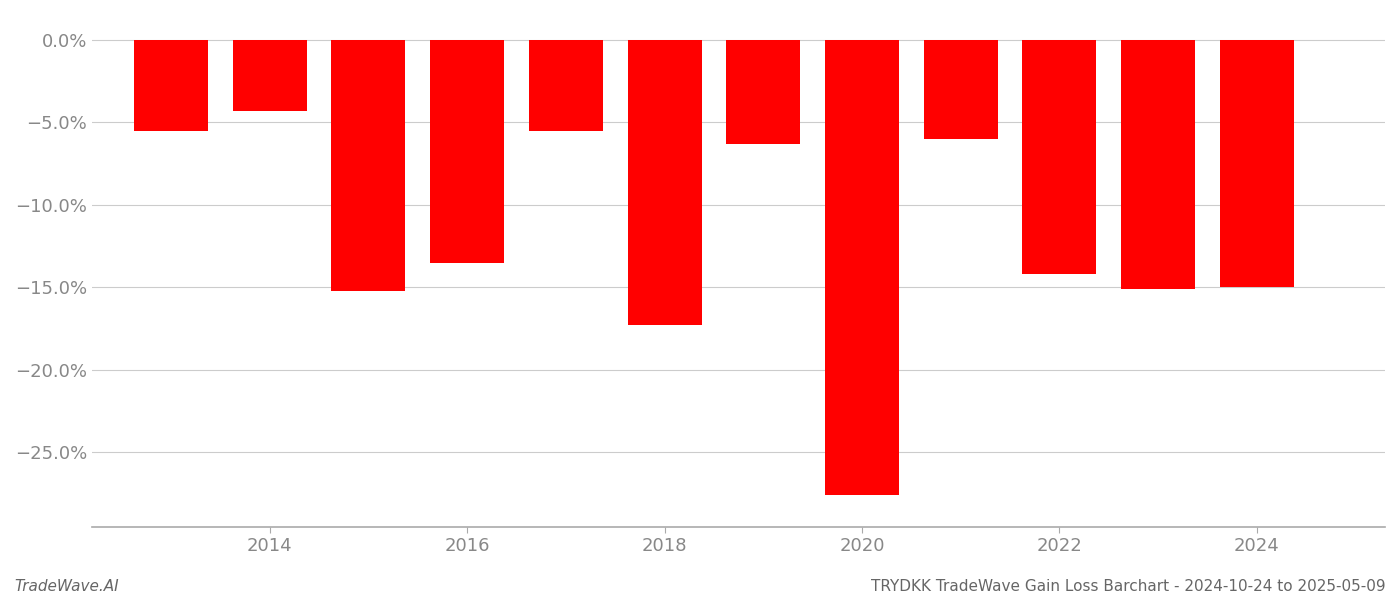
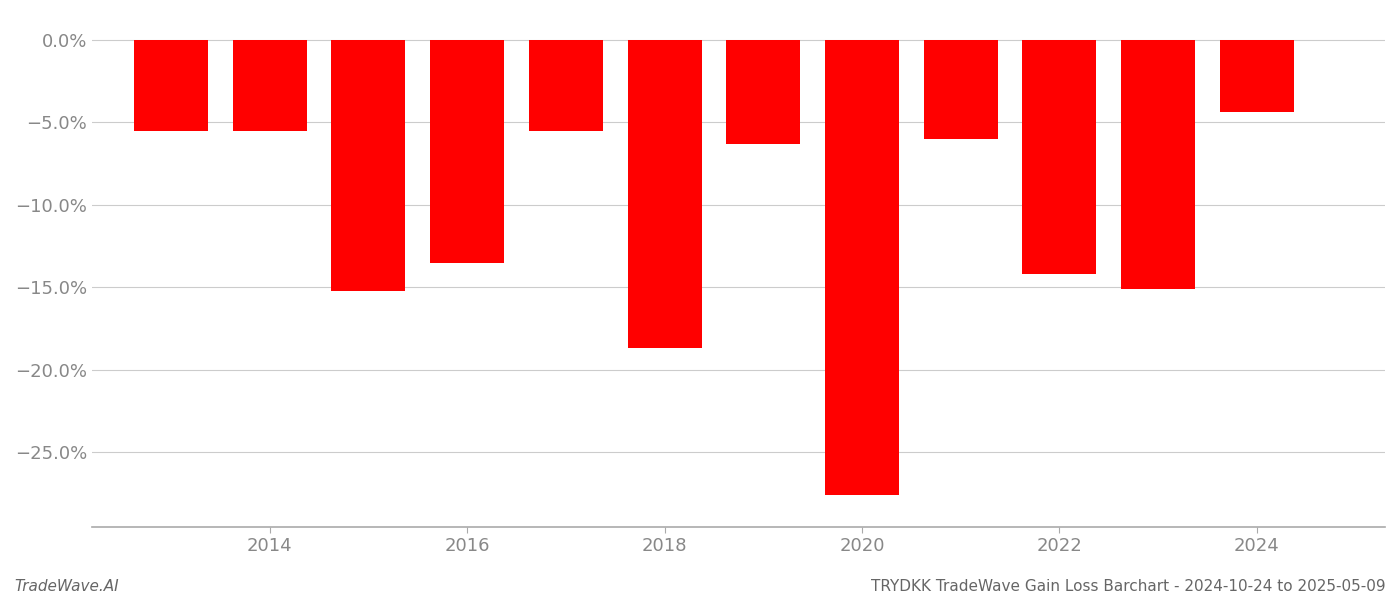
2014: -4.3% -> -5.5%
2018: -17.3% -> -18.7%
2024: -15.0% -> -4.4%
